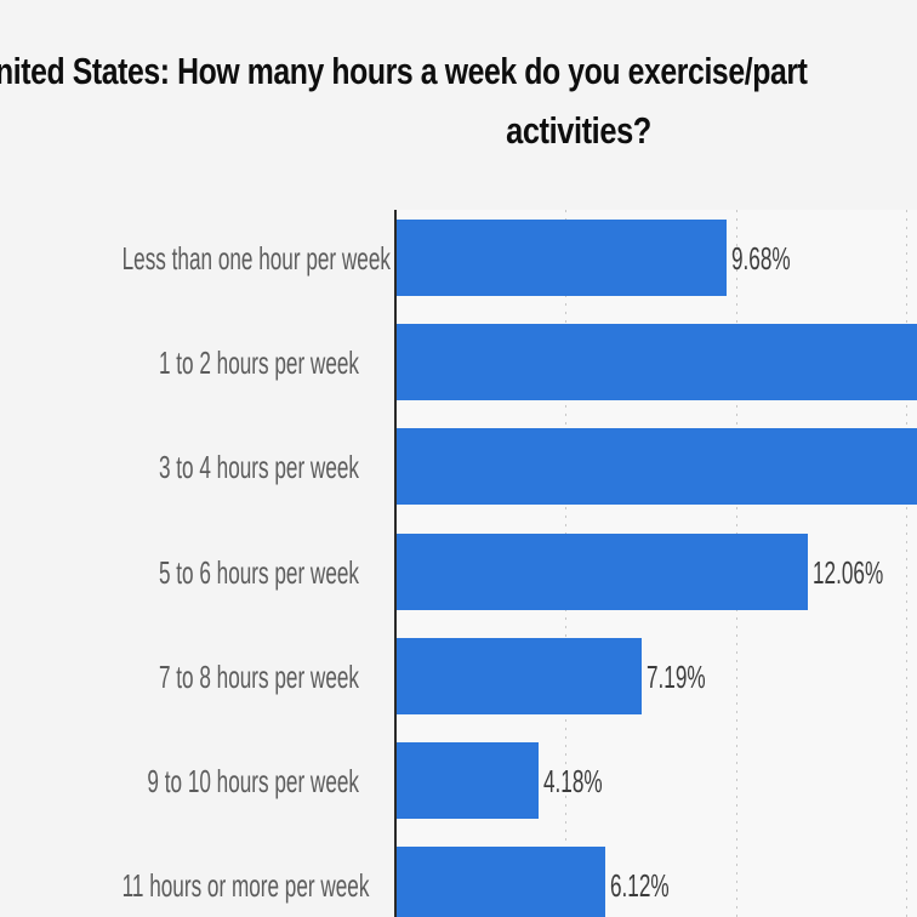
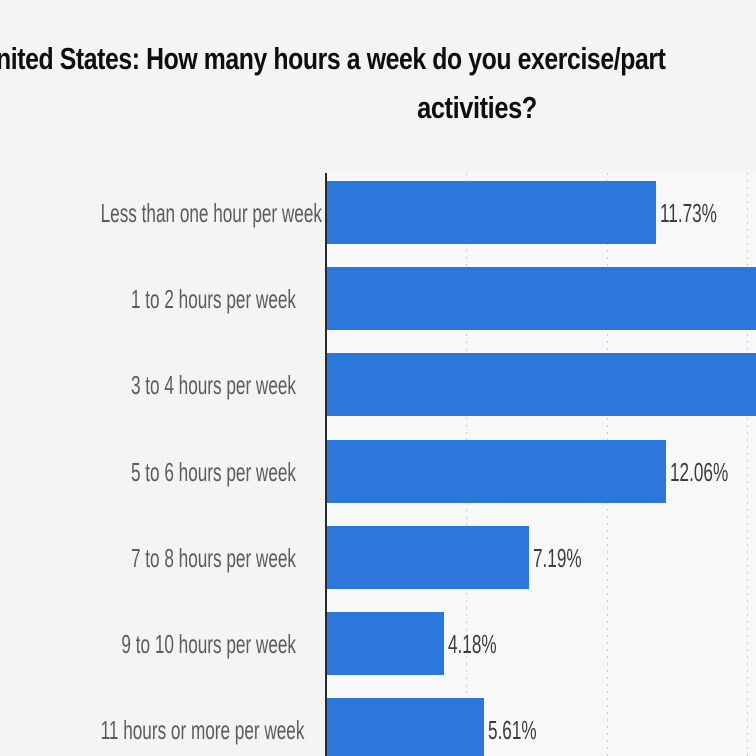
Less than one hour per week: 9.68% -> 11.73%
11 hours or more per week: 6.12% -> 5.61%
